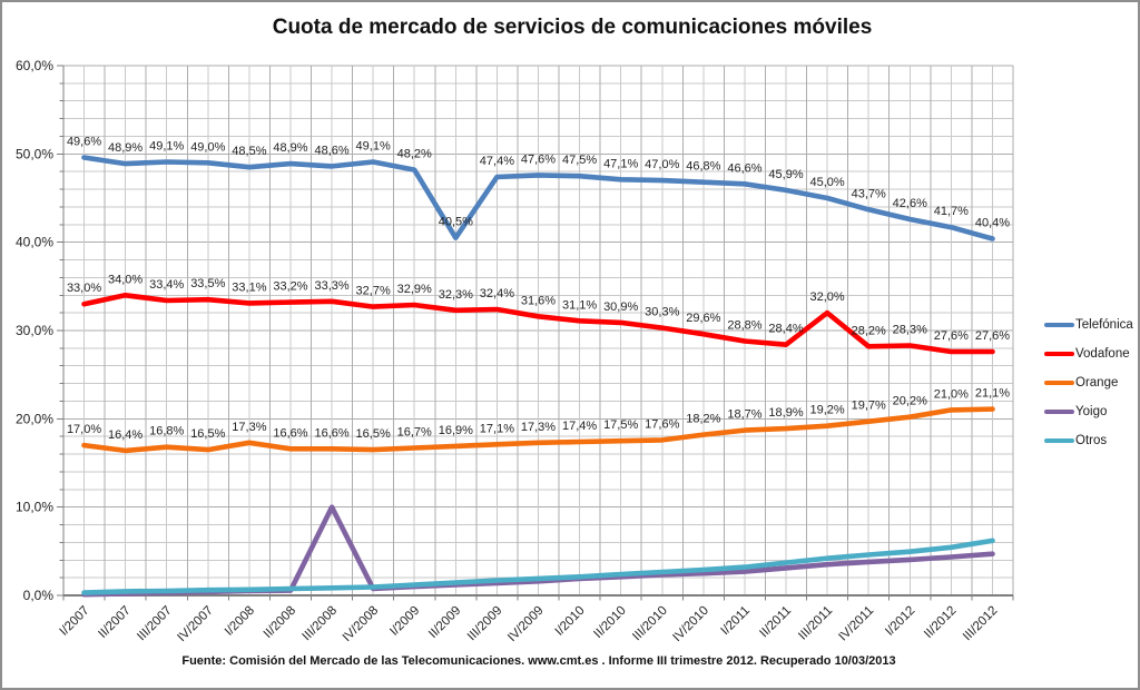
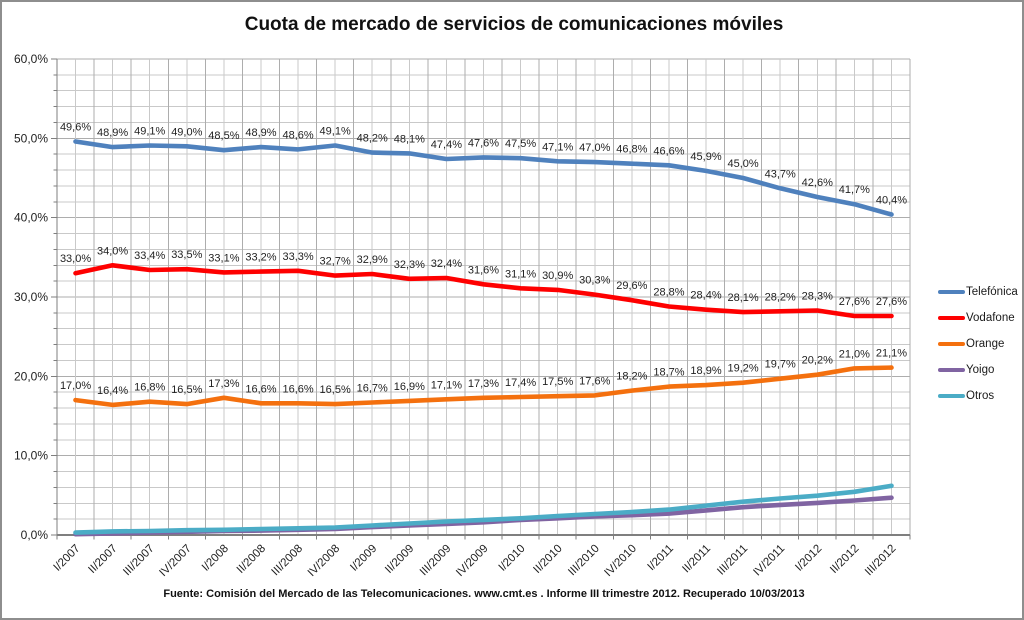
Yoigo/III/2008: 10% -> 1%
Telefónica/II/2009: 40,5% -> 48,1%
Vodafone/III/2011: 32,0% -> 28,1%
